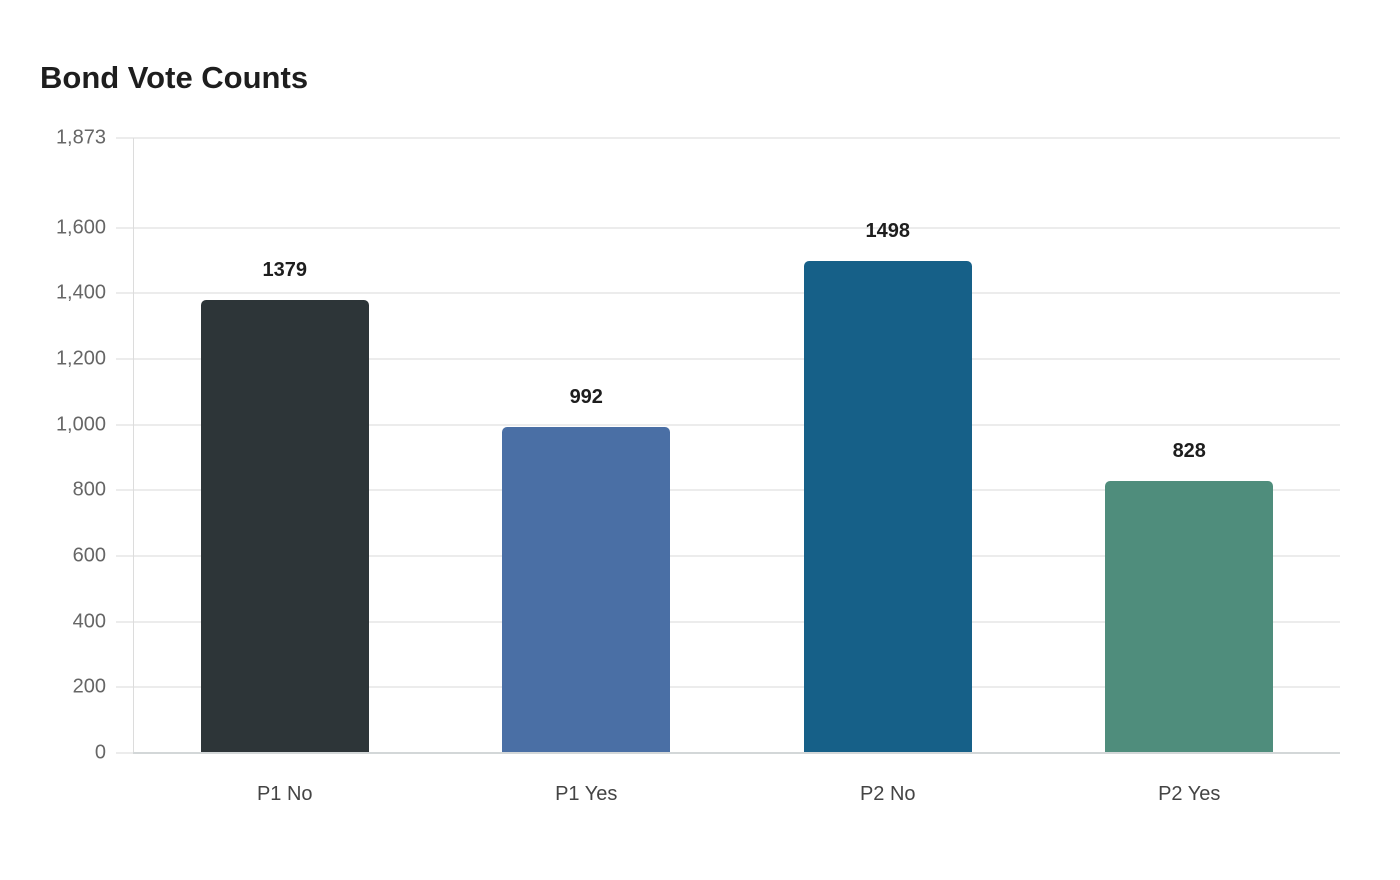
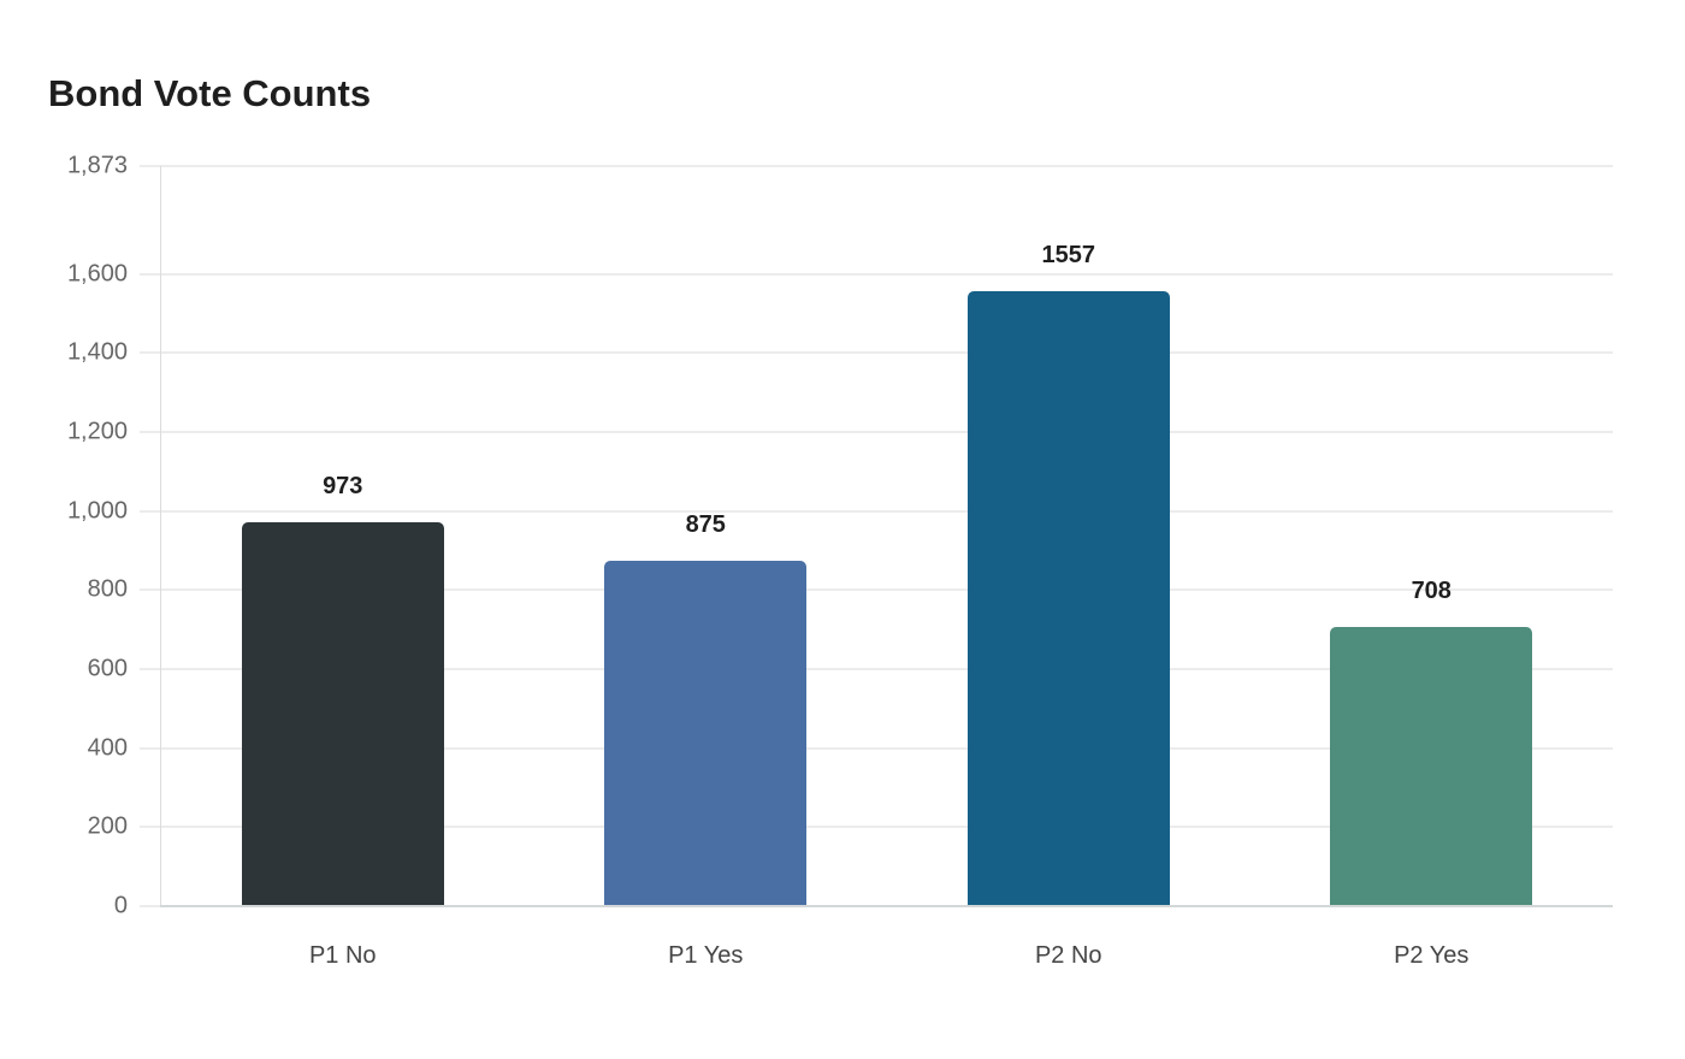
P1 No: 1379 -> 973
P1 Yes: 992 -> 875
P2 No: 1498 -> 1557
P2 Yes: 828 -> 708
